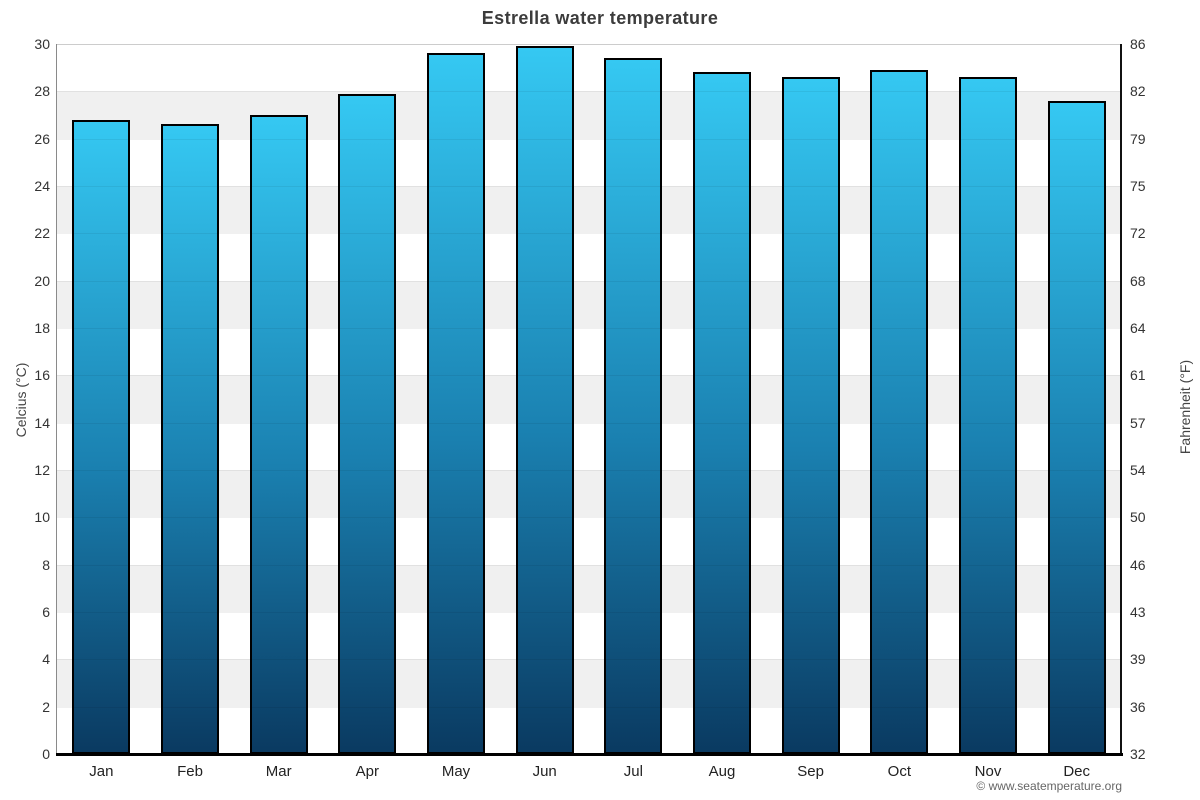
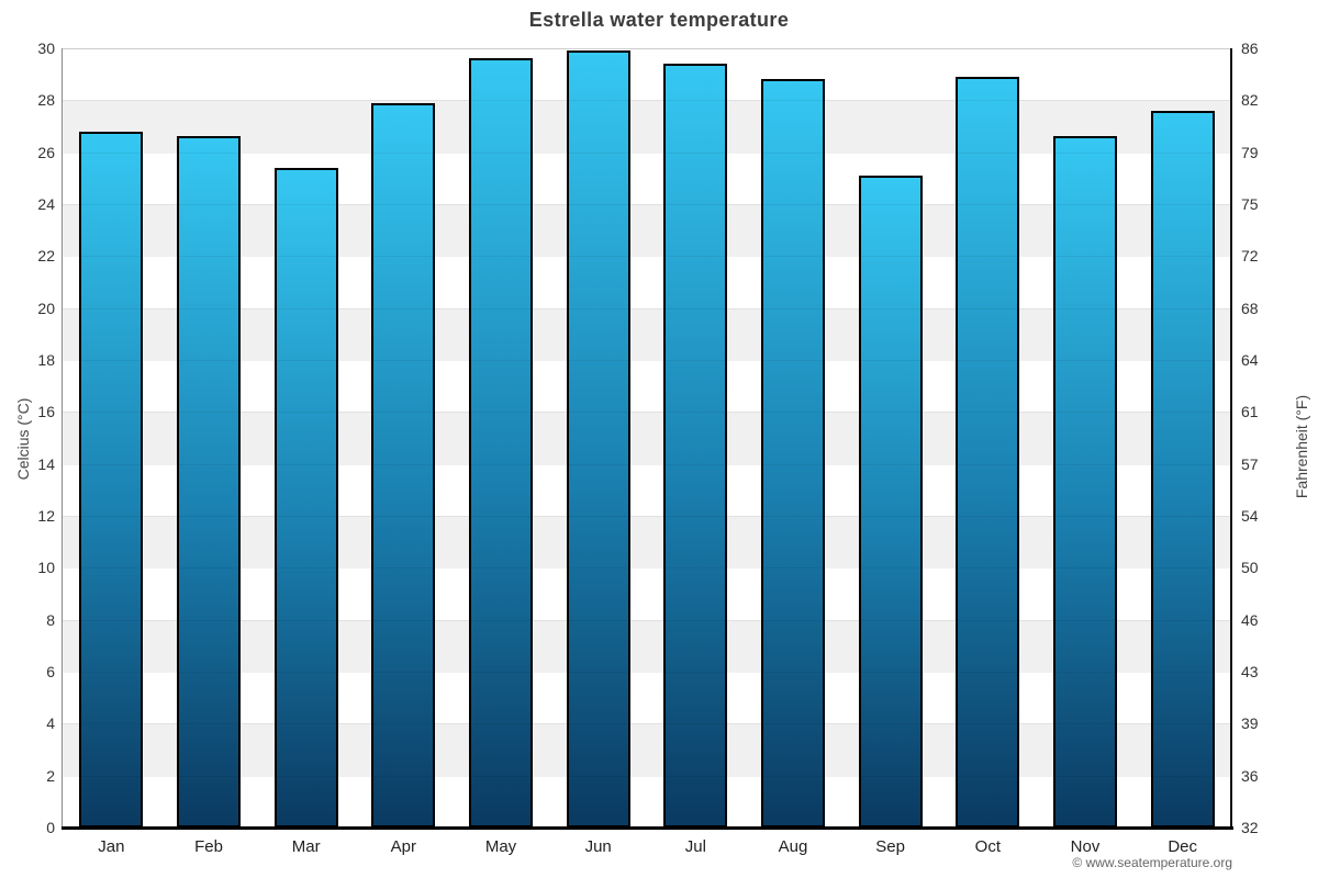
Mar: 27.0 -> 25.4
Sep: 28.6 -> 25.1
Nov: 28.6 -> 26.6
